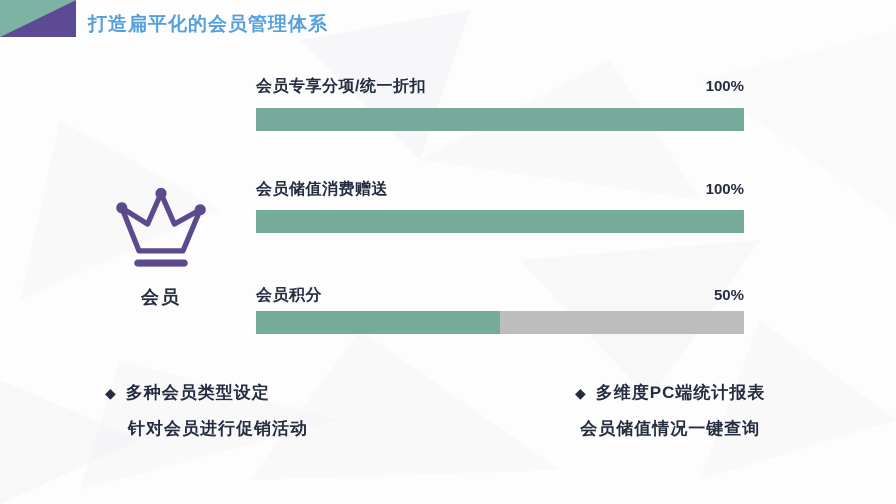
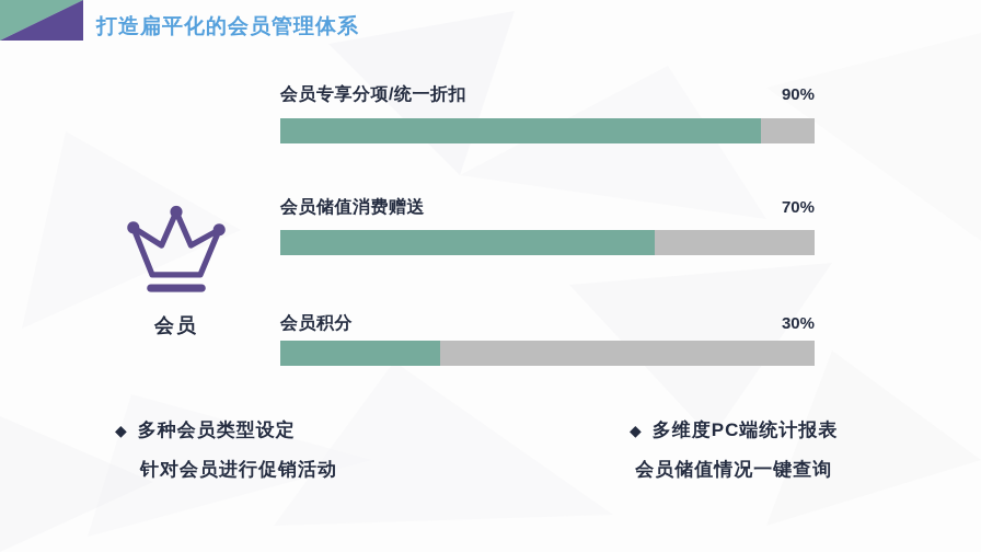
会员专享分项/统一折扣: 100% -> 90%
会员储值消费赠送: 100% -> 70%
会员积分: 50% -> 30%
